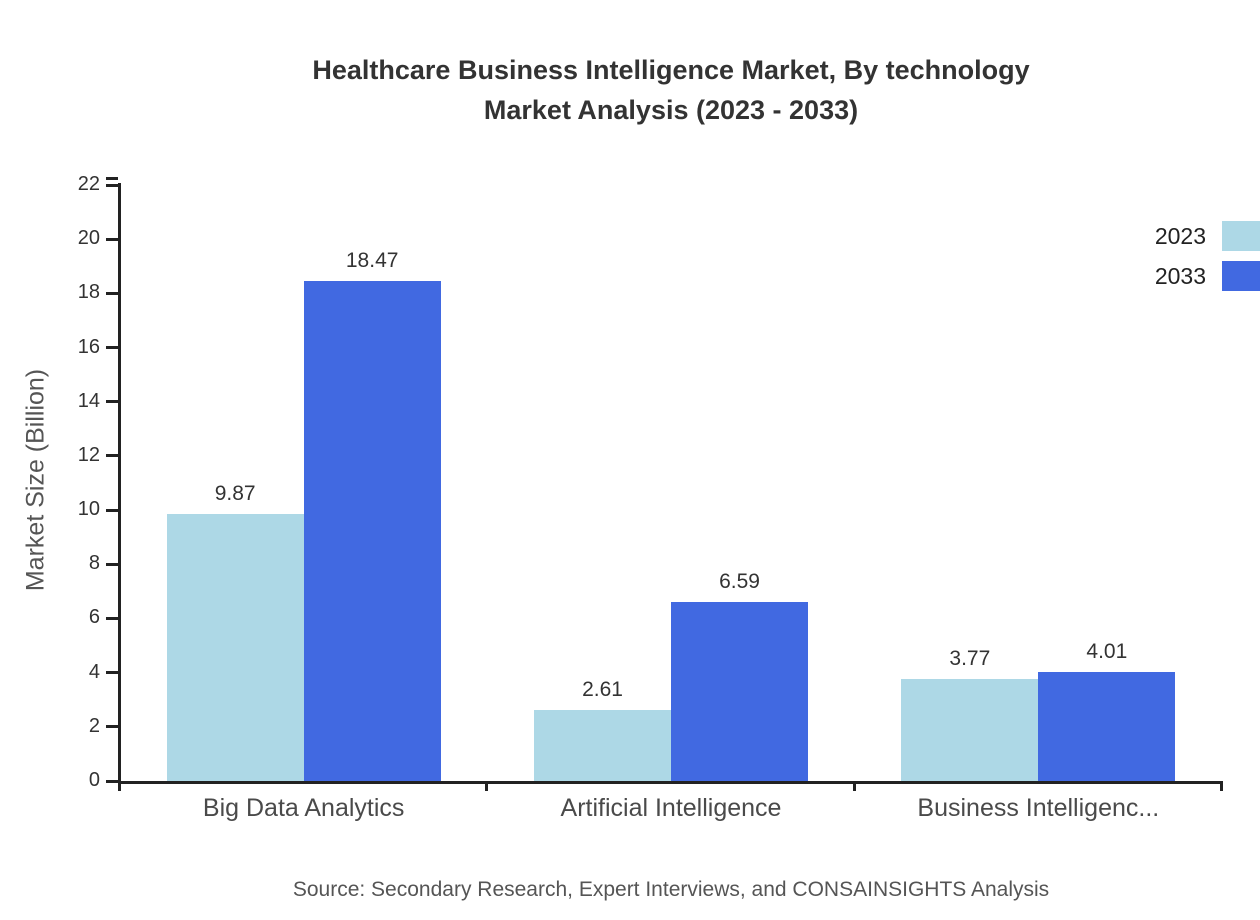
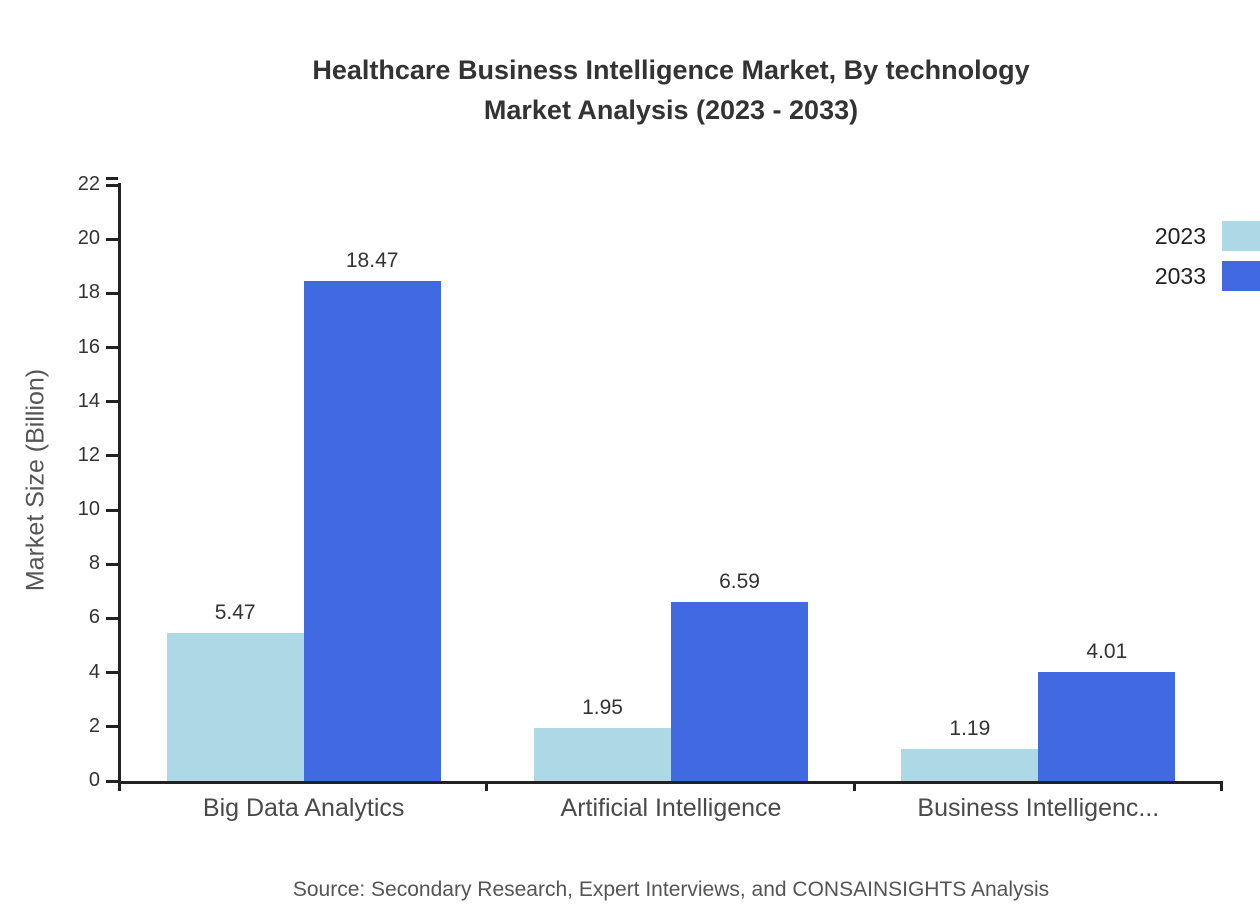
2023/Big Data Analytics: 9.87 -> 5.47
2023/Artificial Intelligence: 2.61 -> 1.95
2023/Business Intelligenc...: 3.77 -> 1.19
